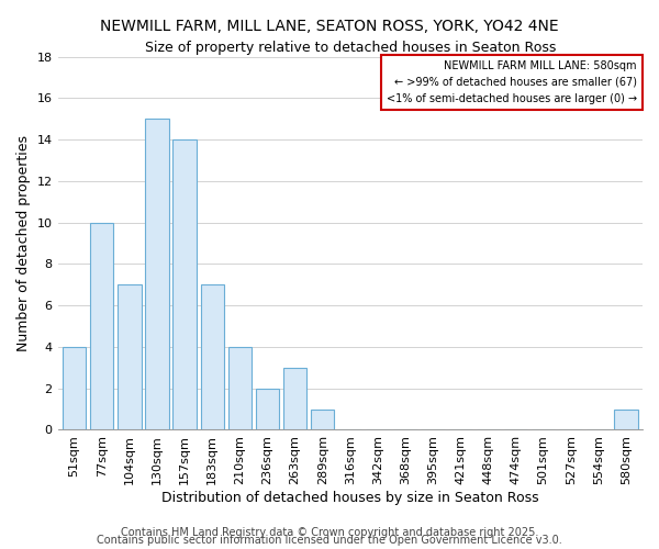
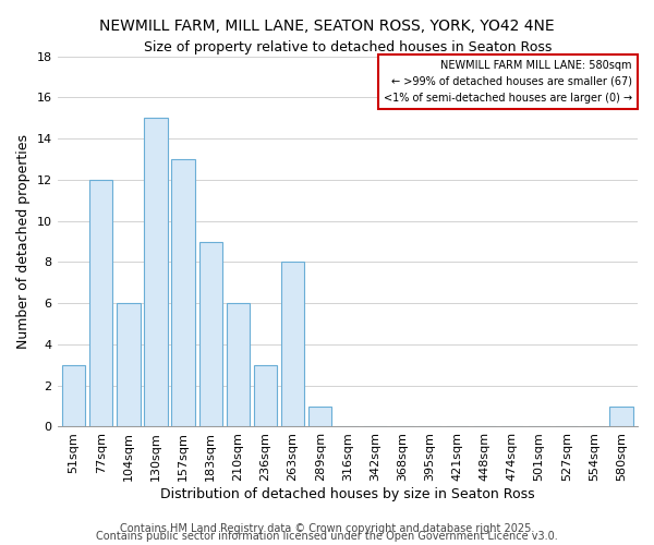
51sqm: 4 -> 3
77sqm: 10 -> 12
104sqm: 7 -> 6
157sqm: 14 -> 13
183sqm: 7 -> 9
210sqm: 4 -> 6
236sqm: 2 -> 3
263sqm: 3 -> 8
